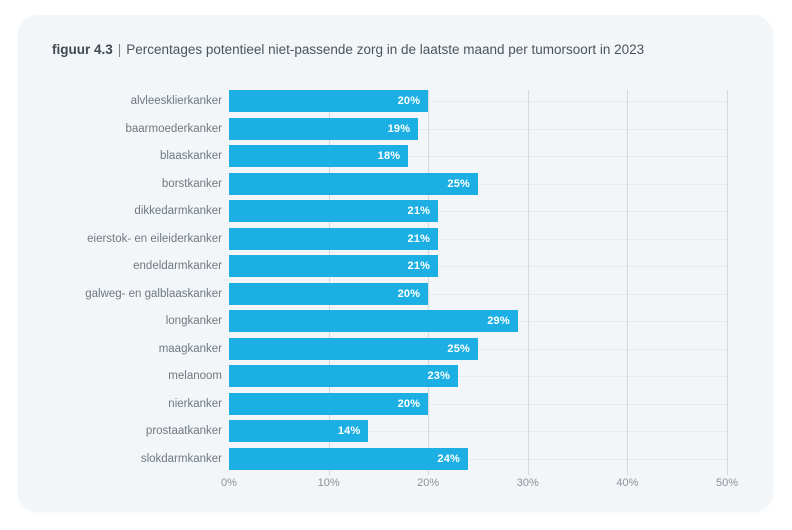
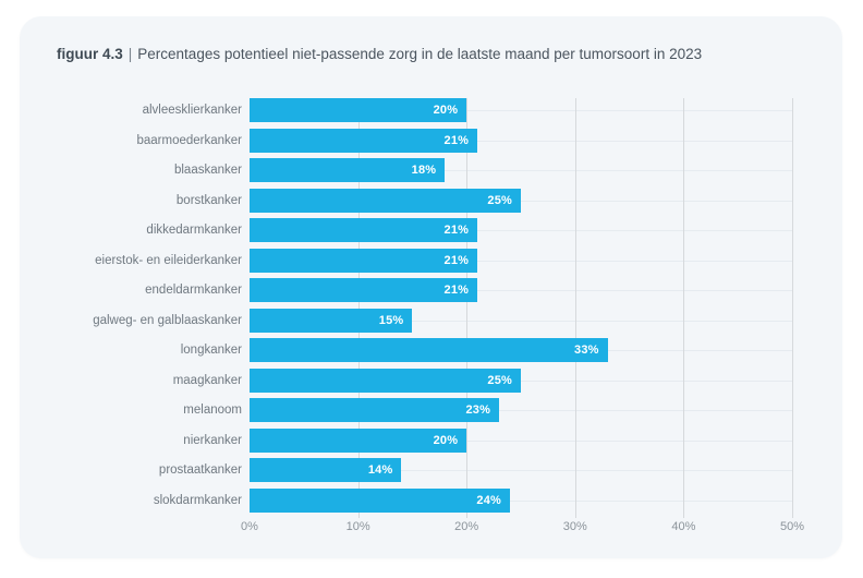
baarmoederkanker: 19% -> 21%
galweg- en galblaaskanker: 20% -> 15%
longkanker: 29% -> 33%
